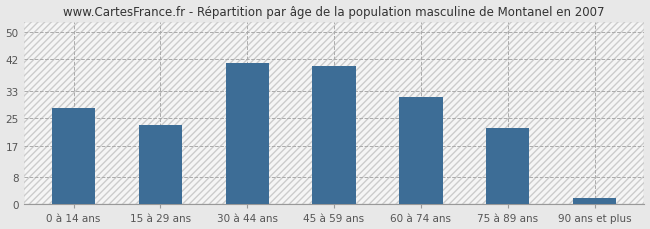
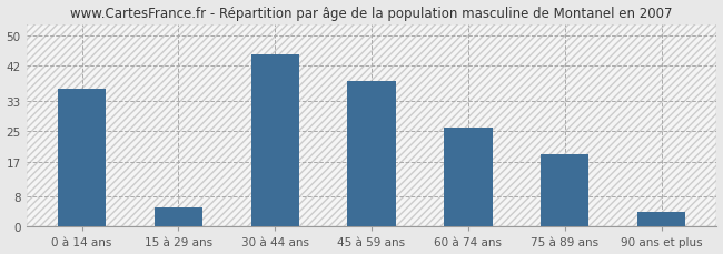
0 à 14 ans: 28 -> 36
15 à 29 ans: 23 -> 5
30 à 44 ans: 41 -> 45
45 à 59 ans: 40 -> 38
60 à 74 ans: 31 -> 26
75 à 89 ans: 22 -> 19
90 ans et plus: 2 -> 4
